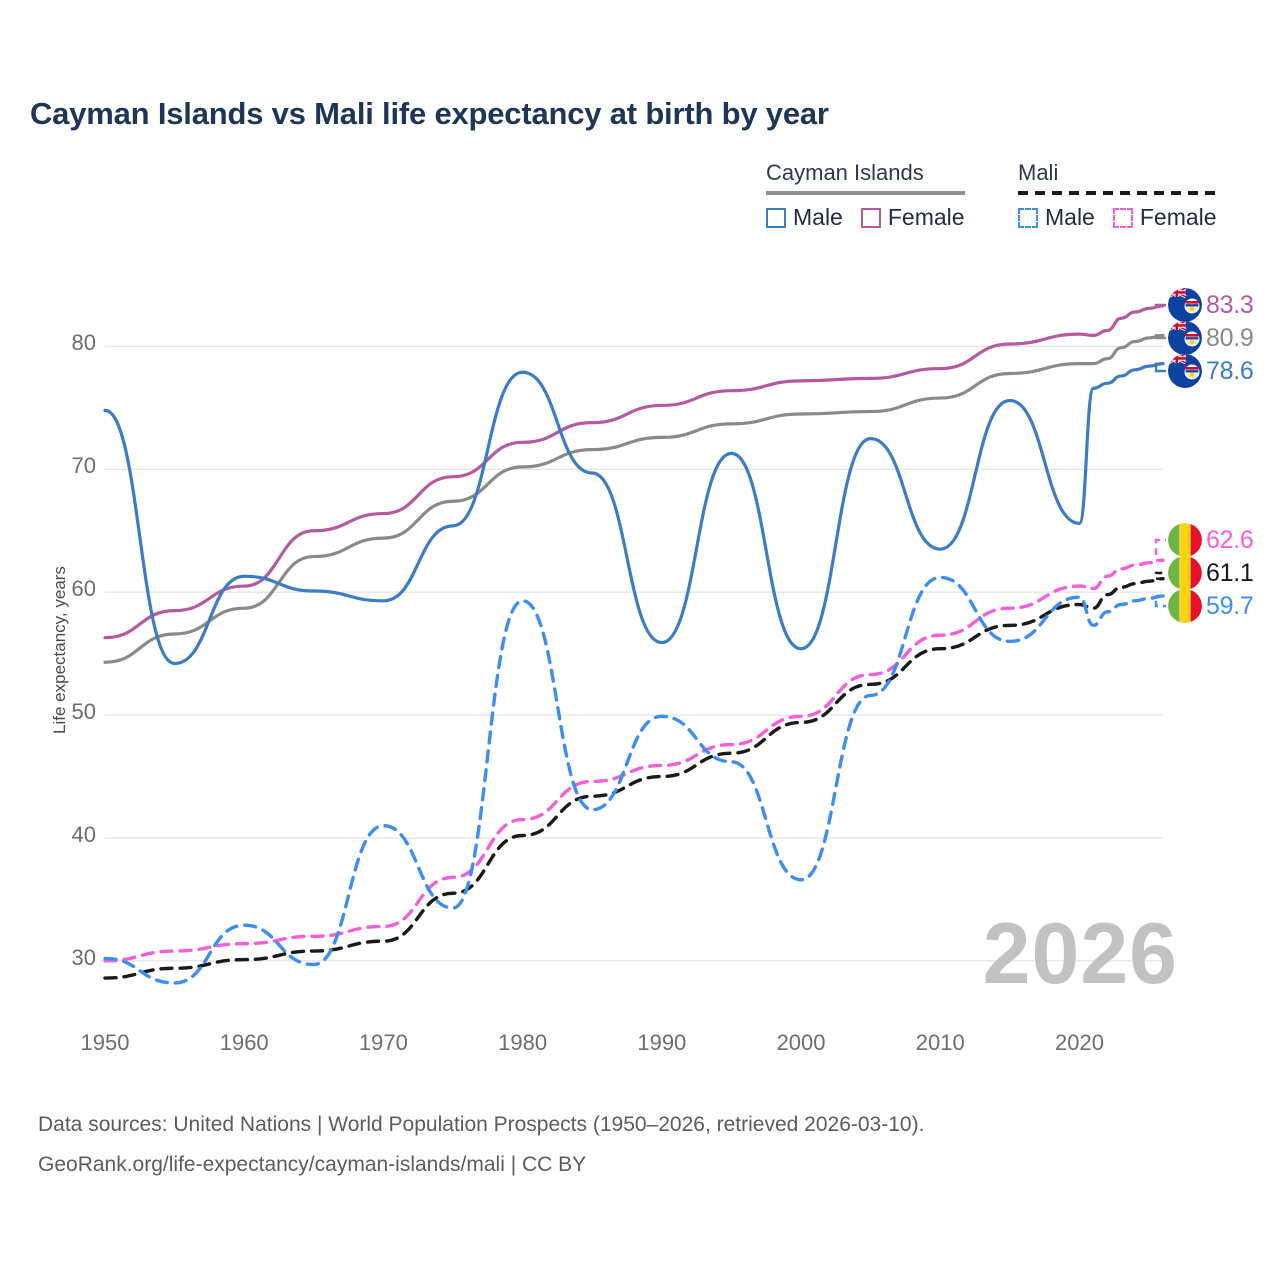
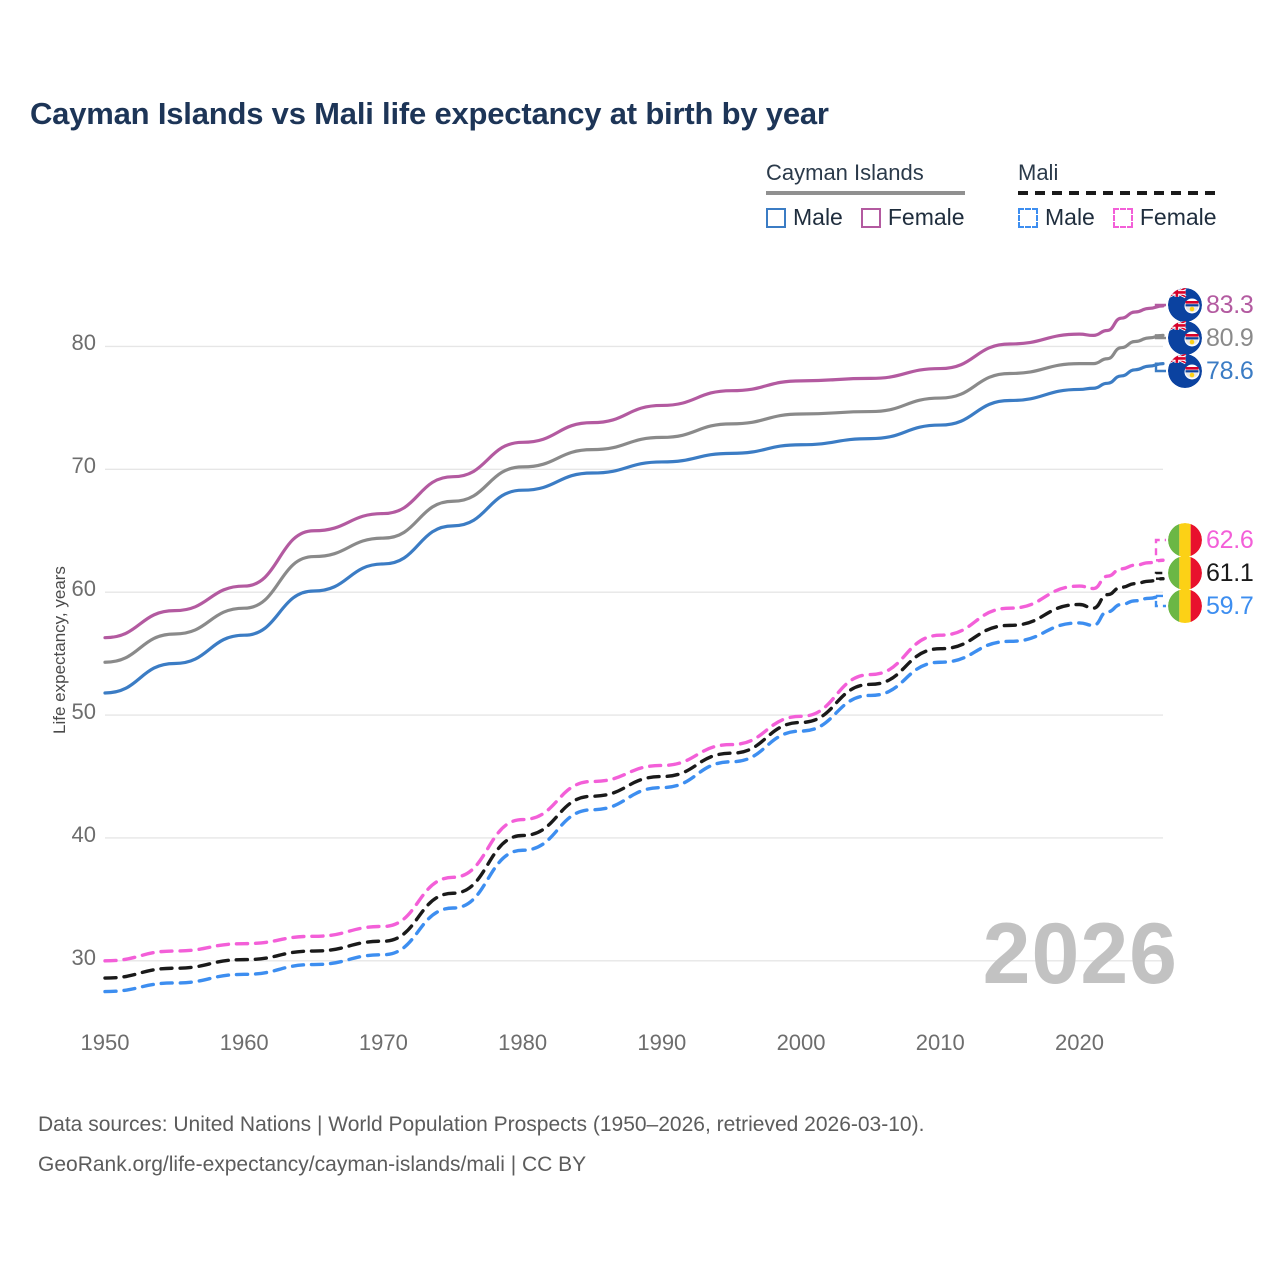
Cayman Islands Male/1950: 74.8 -> 51.8
Mali Male/1950: 30.2 -> 27.5
Cayman Islands Male/1960: 61.3 -> 56.5
Mali Male/1960: 32.9 -> 28.9
Cayman Islands Male/1970: 59.3 -> 62.3
Mali Male/1970: 41.0 -> 30.5
Cayman Islands Male/1980: 77.9 -> 68.3
Mali Male/1980: 59.3 -> 39.0
Cayman Islands Male/1990: 55.9 -> 70.6
Mali Male/1990: 49.9 -> 44.1
Cayman Islands Male/2000: 55.4 -> 72.0
Mali Male/2000: 36.6 -> 48.7
Cayman Islands Male/2010: 63.5 -> 73.6
Mali Male/2010: 61.2 -> 54.3
Cayman Islands Male/2020: 65.6 -> 76.5
Mali Male/2020: 59.6 -> 57.5
